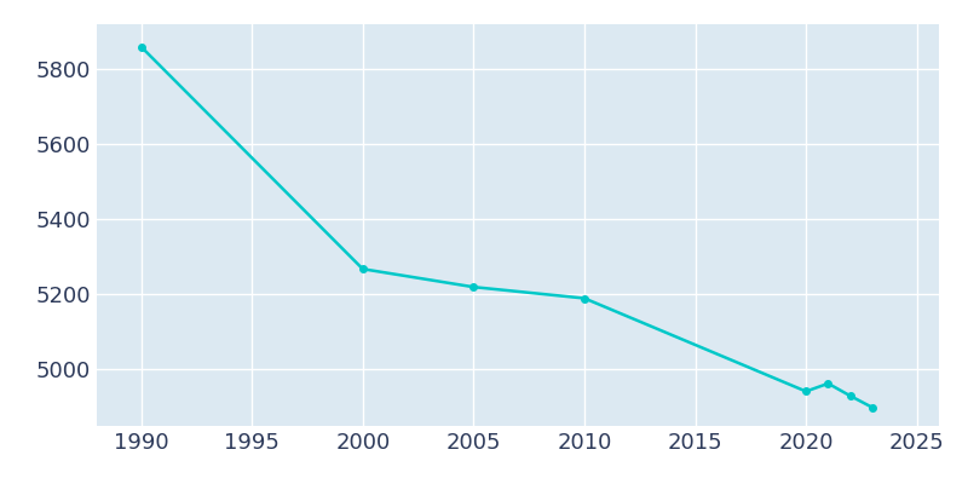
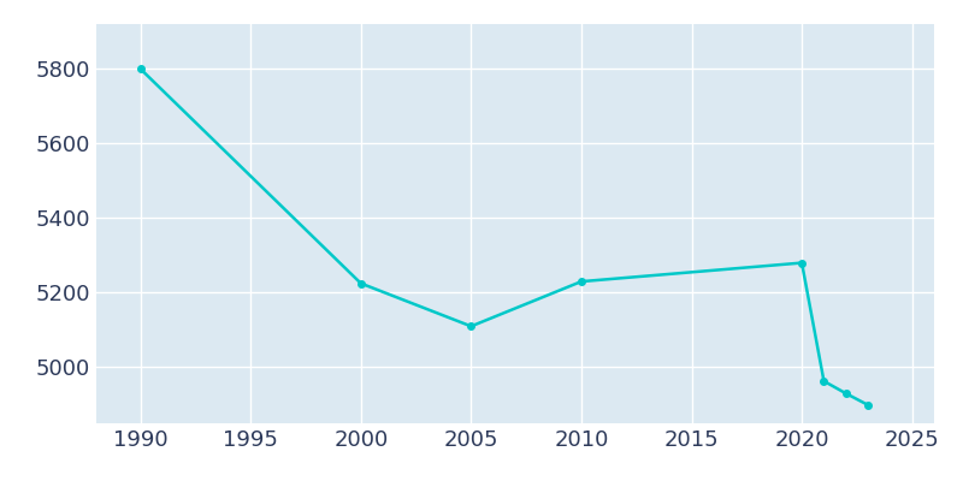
1990: 5860 -> 5800
2000: 5268 -> 5225
2005: 5220 -> 5110
2010: 5190 -> 5230
2020: 4942 -> 5280
